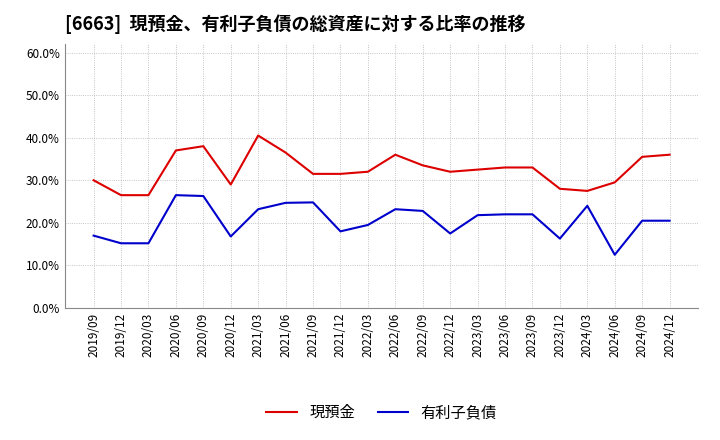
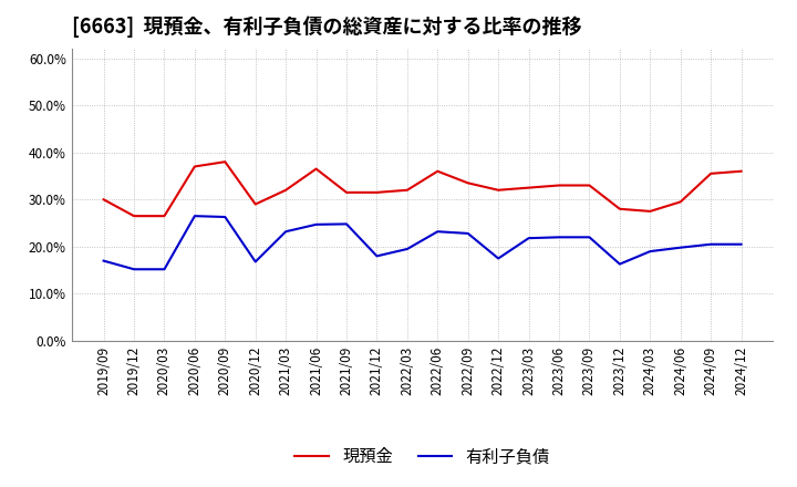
現預金/2021/03: 40.5% -> 32.0%
有利子負債/2024/03: 24.0% -> 19.0%
有利子負債/2024/06: 12.5% -> 19.8%
